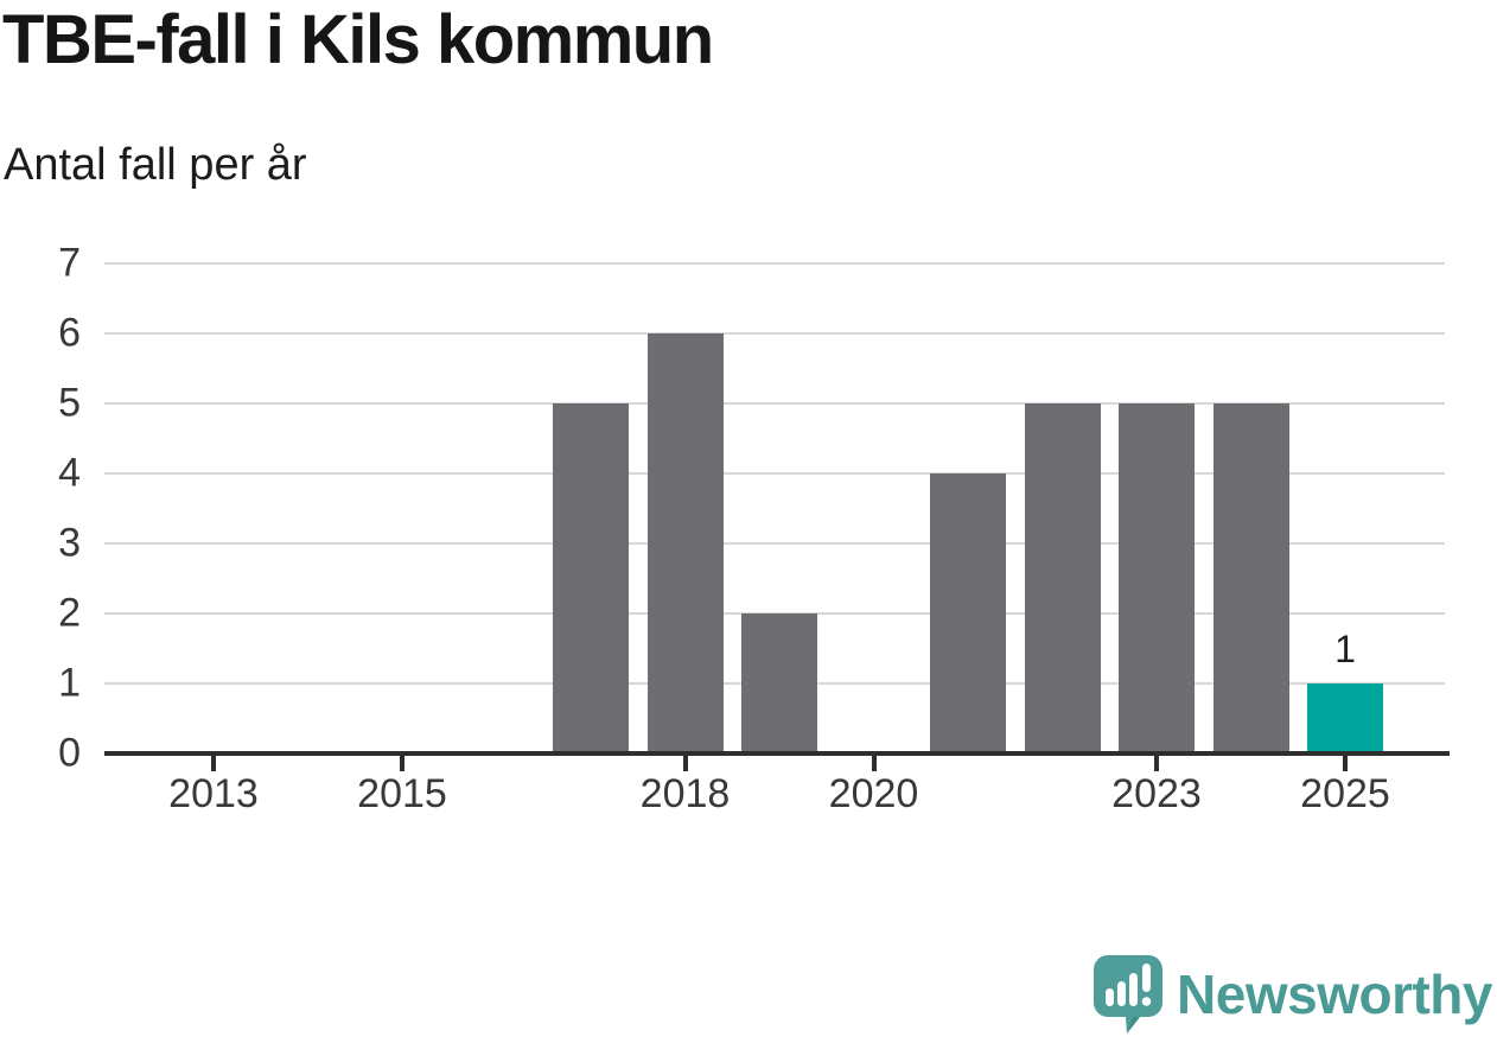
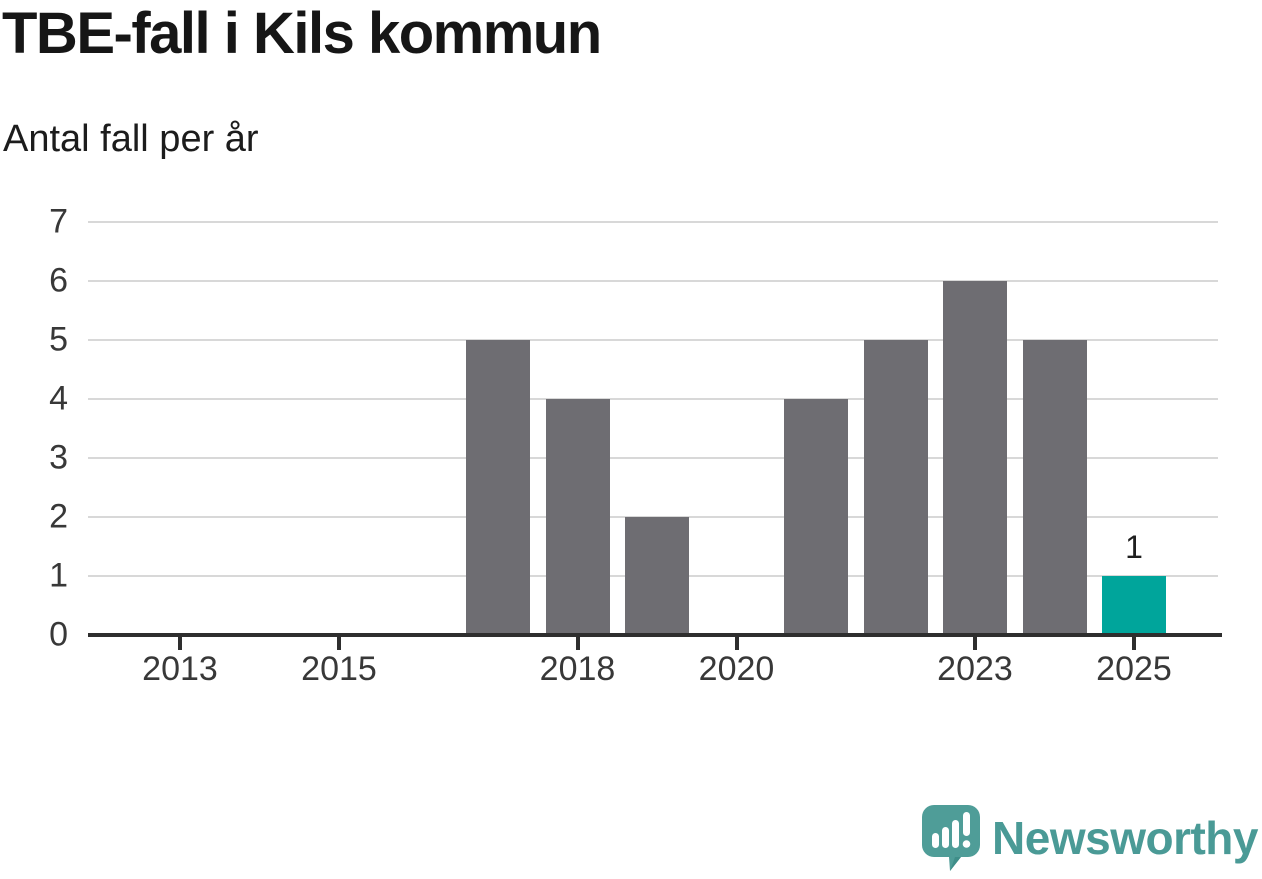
2018: 6 -> 4
2023: 5 -> 6
